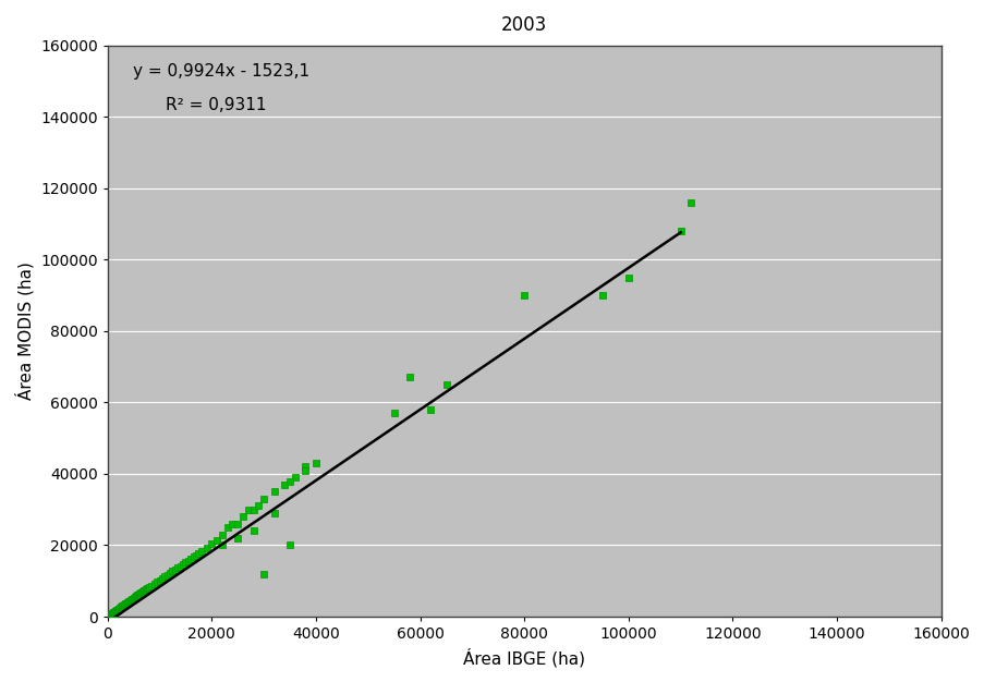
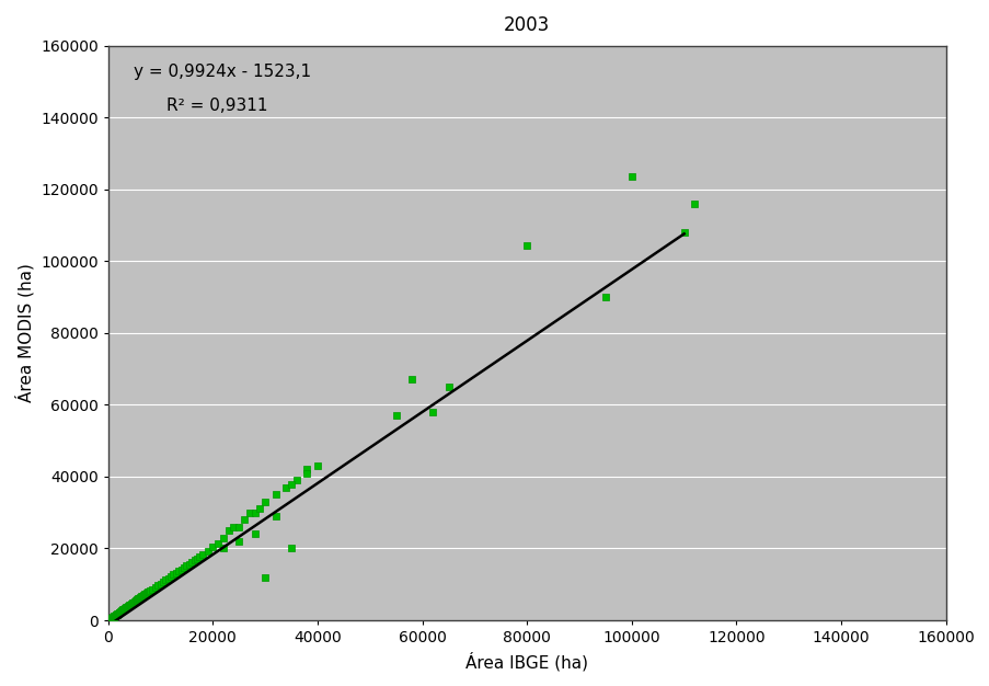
80000: 90000 -> 104500
100000: 95000 -> 123500
